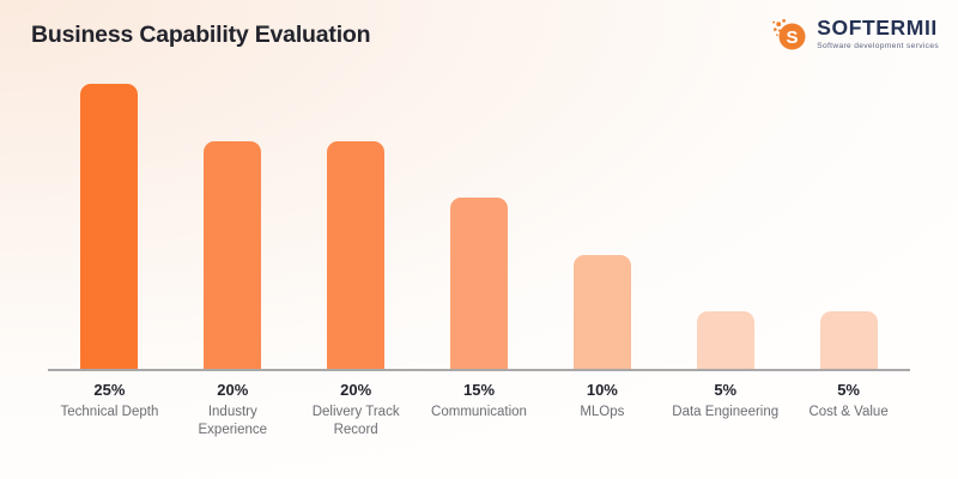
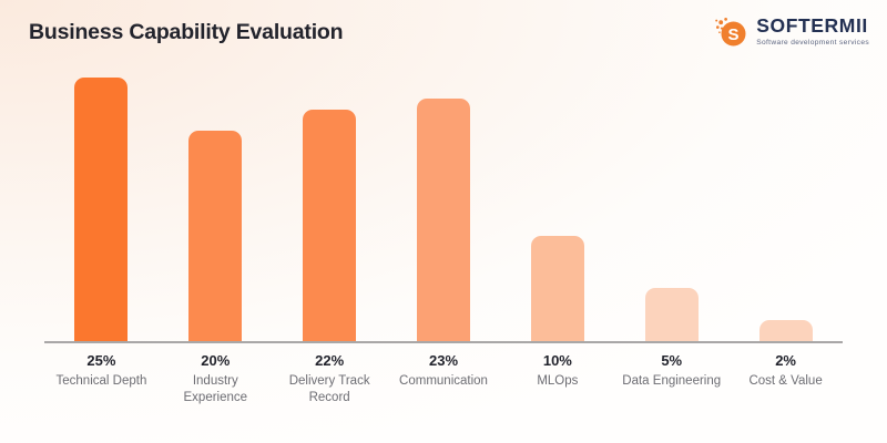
Delivery Track Record: 20% -> 22%
Communication: 15% -> 23%
Cost & Value: 5% -> 2%
